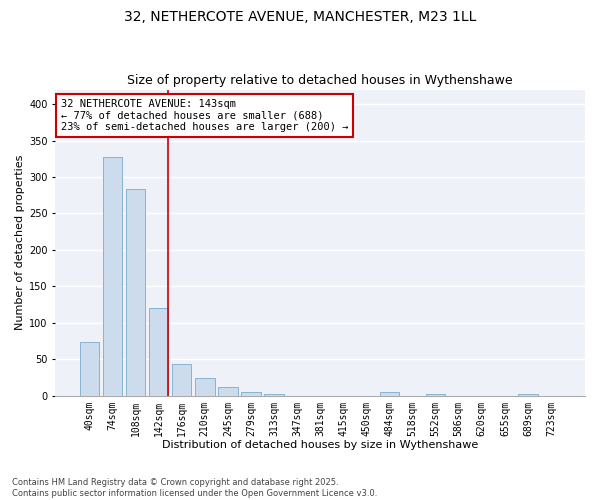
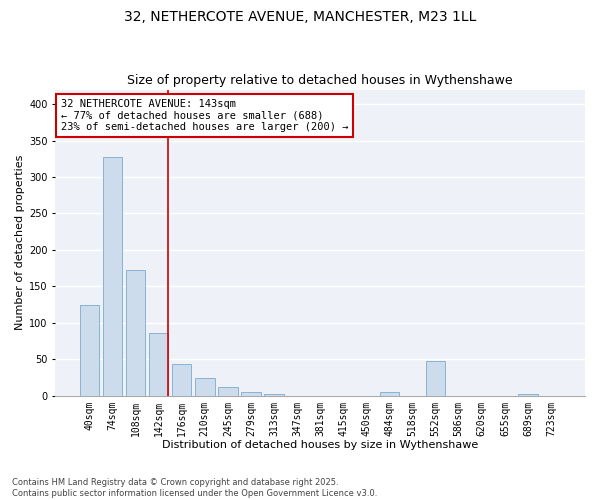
40sqm: 74 -> 124
108sqm: 284 -> 172
142sqm: 120 -> 86
552sqm: 2 -> 48
